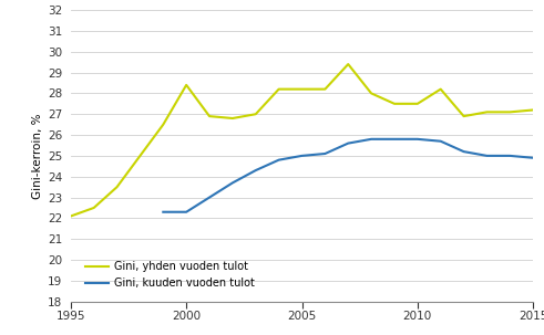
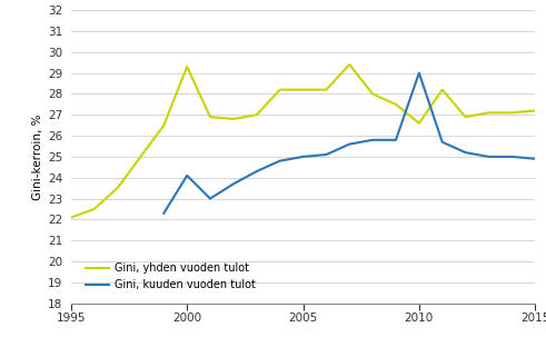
Gini, yhden vuoden tulot/2000: 28.4 -> 29.3
Gini, kuuden vuoden tulot/2000: 22.3 -> 24.1
Gini, yhden vuoden tulot/2010: 27.5 -> 26.6
Gini, kuuden vuoden tulot/2010: 25.8 -> 29.0
